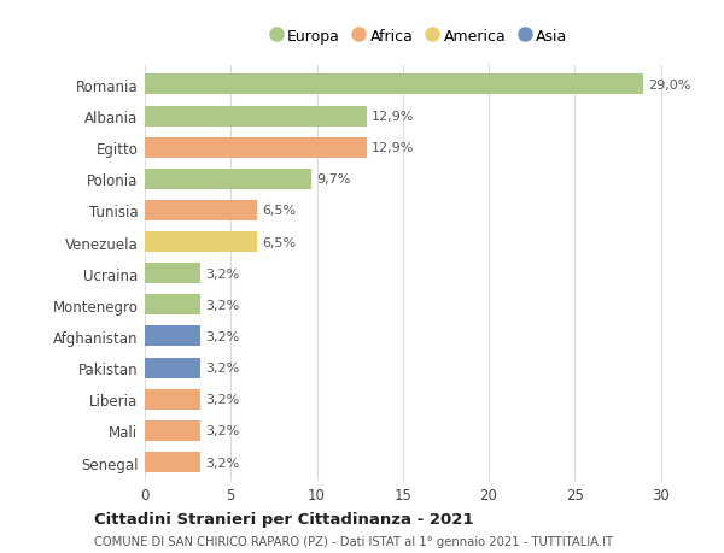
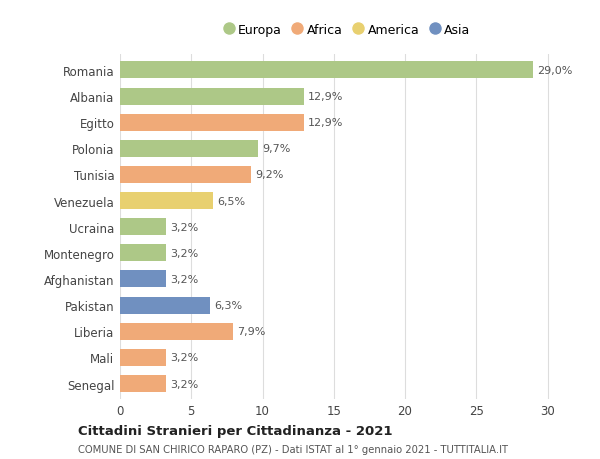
Tunisia: 6,5% -> 9,2%
Pakistan: 3,2% -> 6,3%
Liberia: 3,2% -> 7,9%
